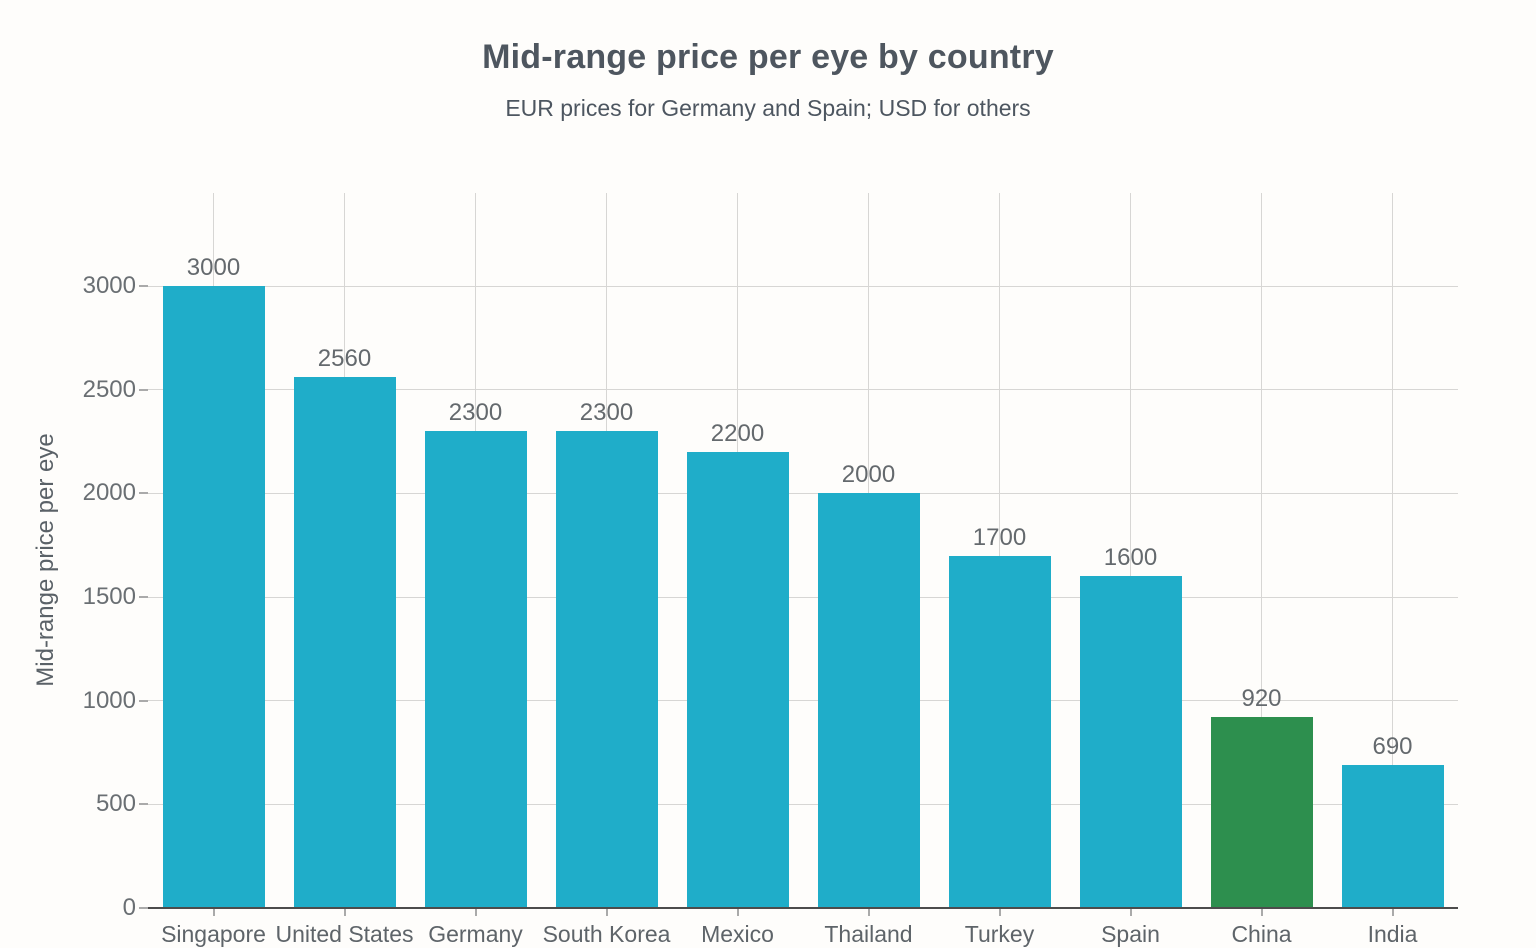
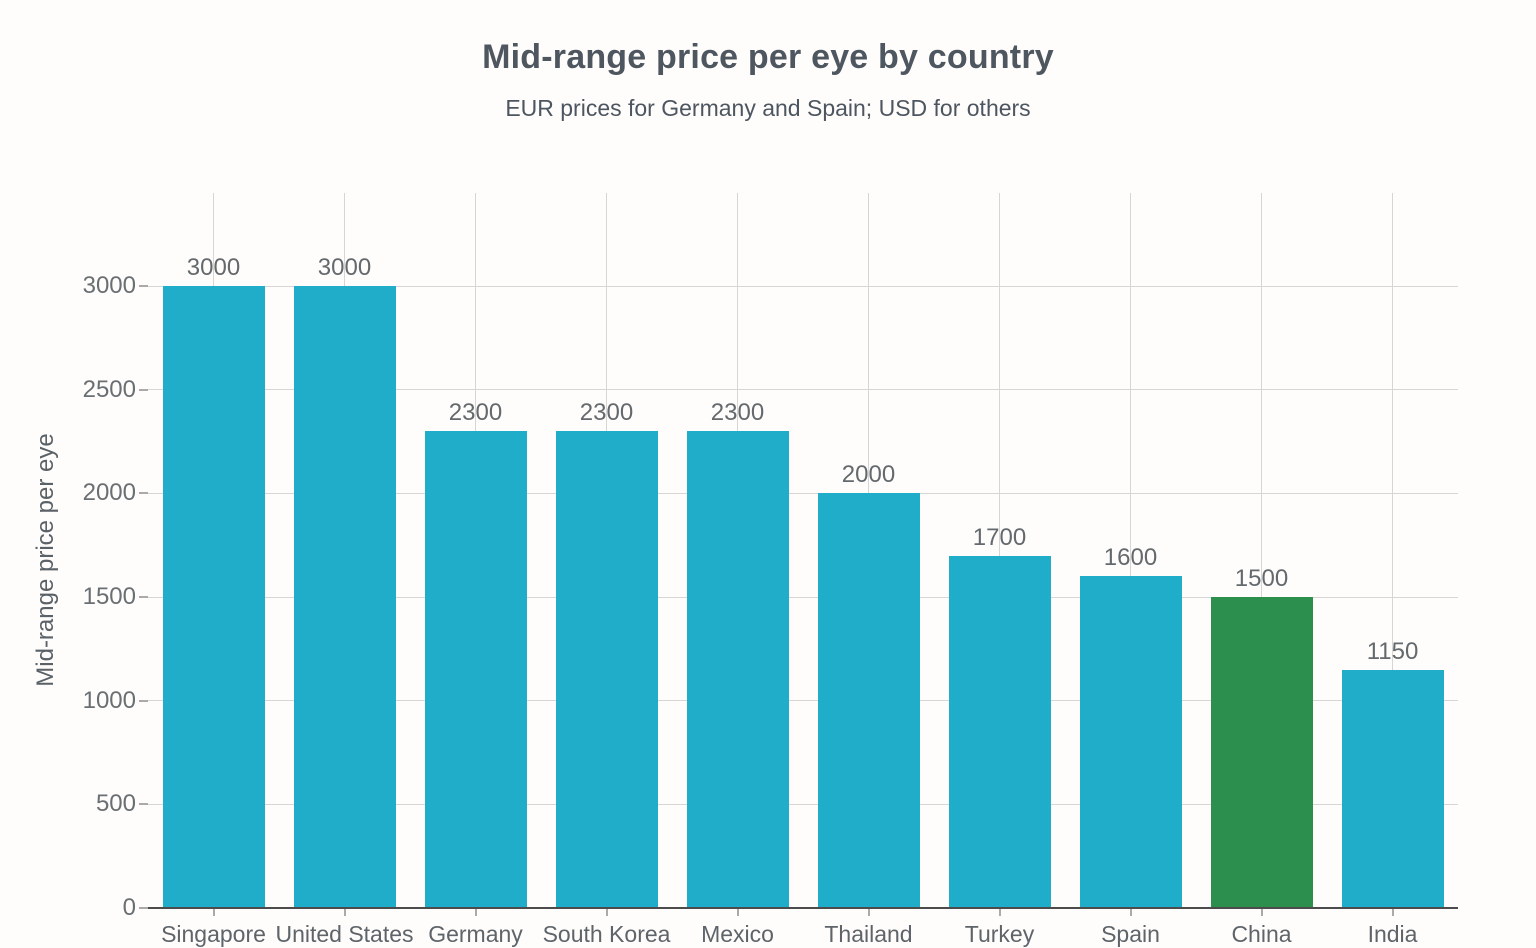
United States: 2560 -> 3000
Mexico: 2200 -> 2300
China: 920 -> 1500
India: 690 -> 1150
